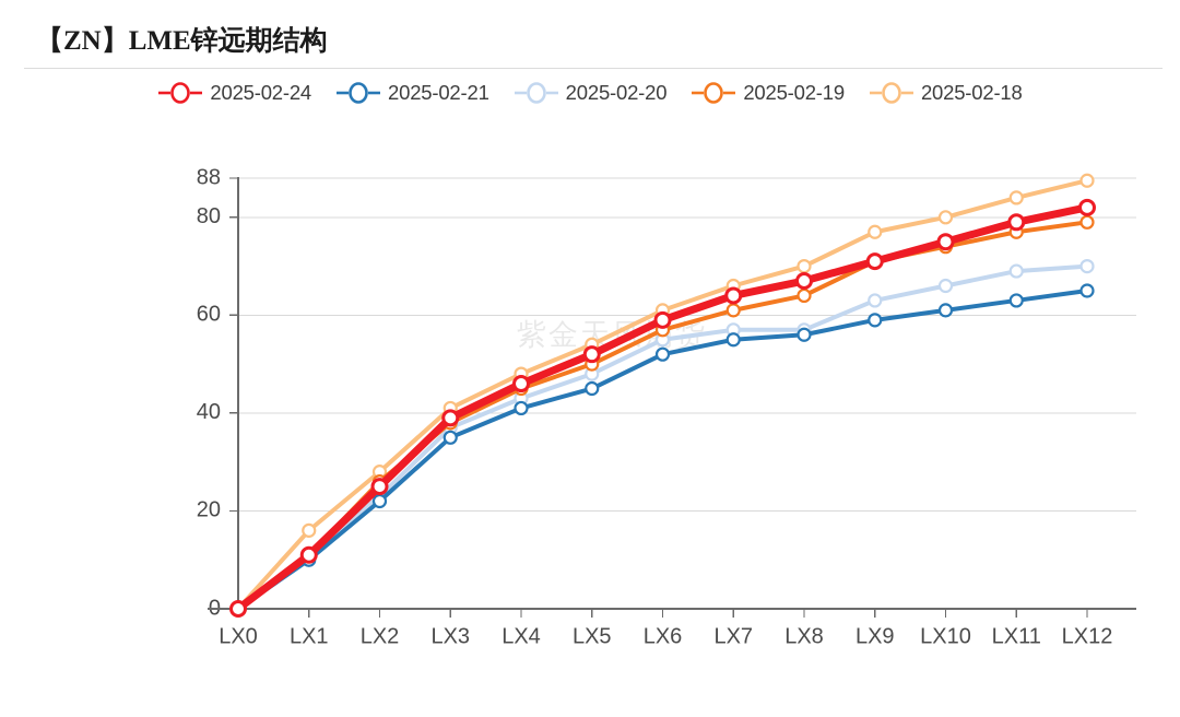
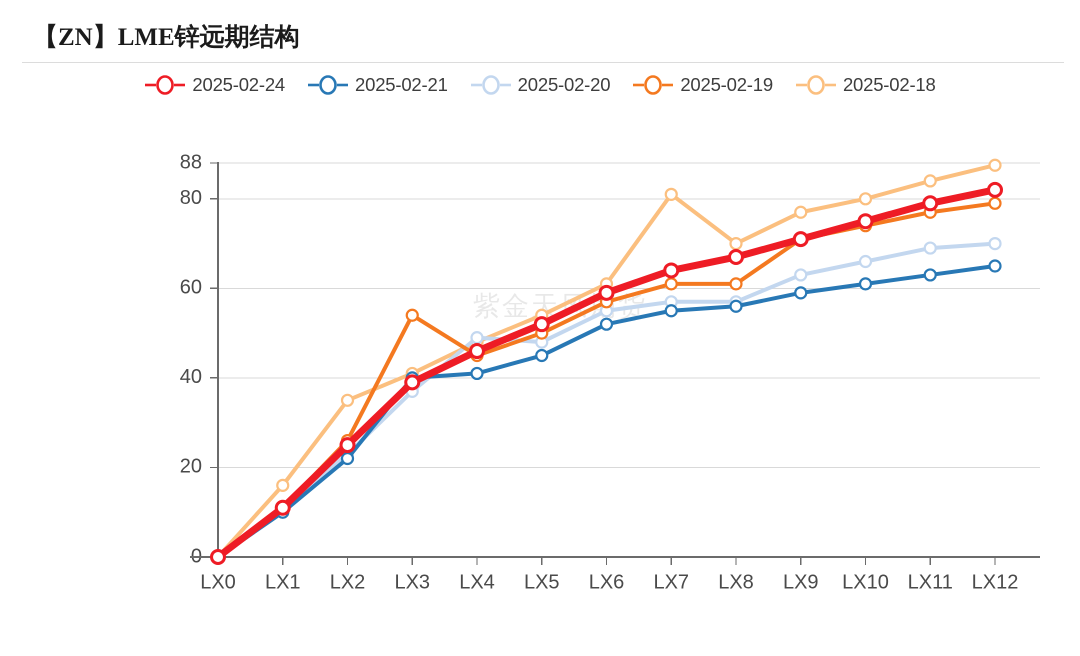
2025-02-18/LX2: 28 -> 35
2025-02-21/LX3: 35 -> 40
2025-02-19/LX3: 38 -> 54
2025-02-20/LX4: 43 -> 49
2025-02-18/LX7: 66 -> 81
2025-02-19/LX8: 64 -> 61
